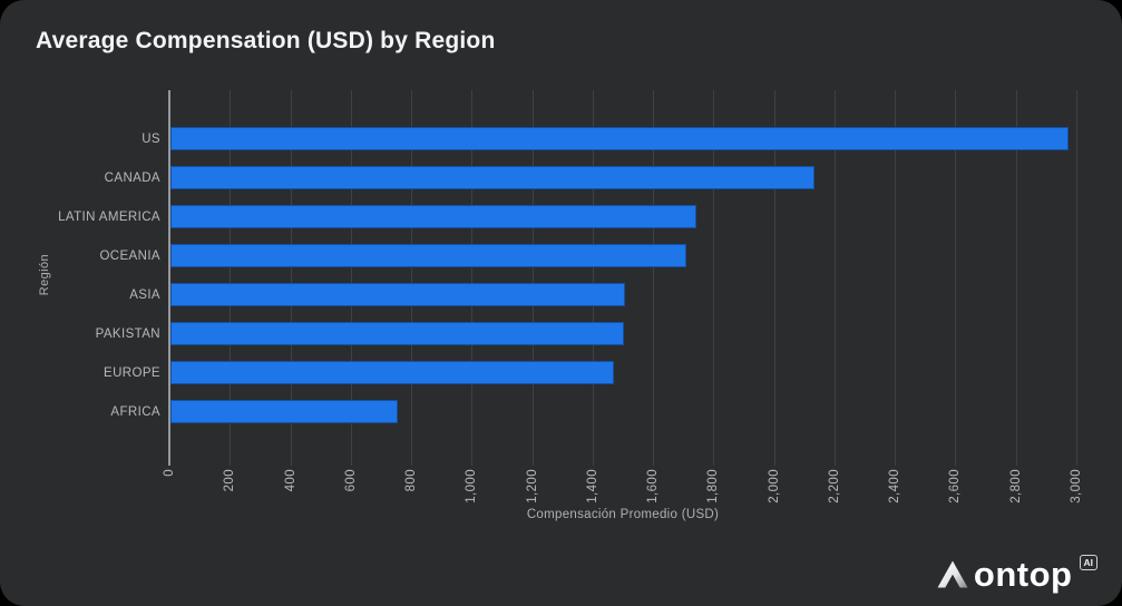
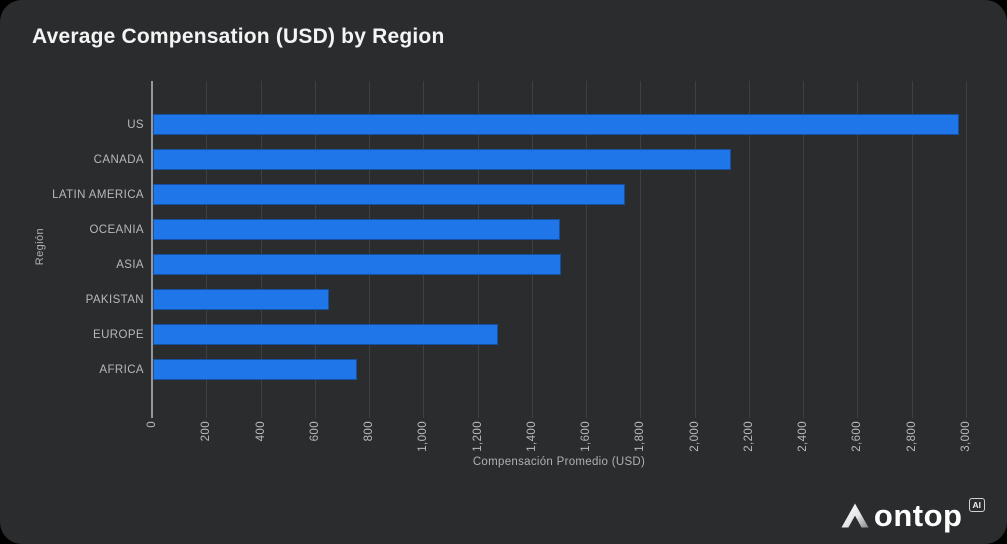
OCEANIA: 1700 -> 1500
PAKISTAN: 1500 -> 650
EUROPE: 1460 -> 1270
